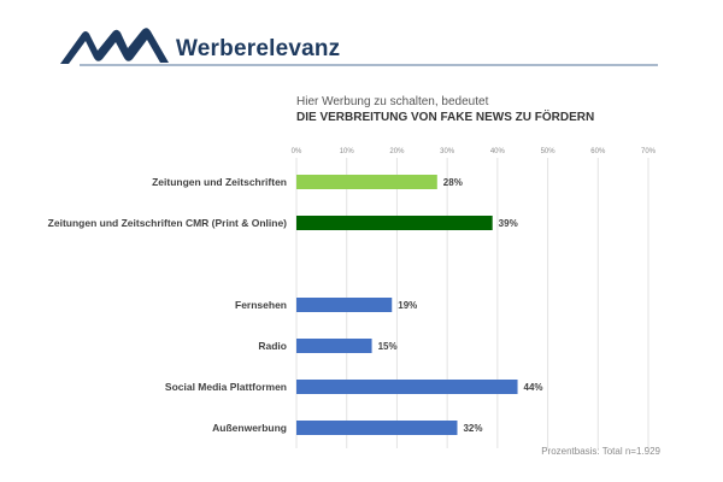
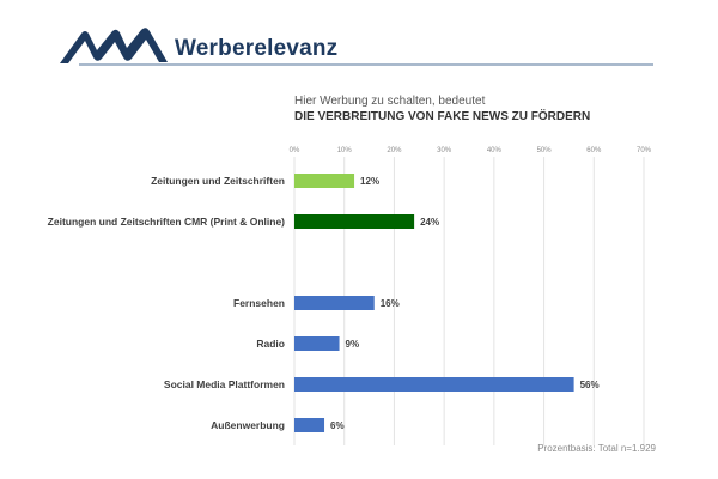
Zeitungen und Zeitschriften: 28% -> 12%
Zeitungen und Zeitschriften CMR (Print & Online): 39% -> 24%
Fernsehen: 19% -> 16%
Radio: 15% -> 9%
Social Media Plattformen: 44% -> 56%
Außenwerbung: 32% -> 6%
